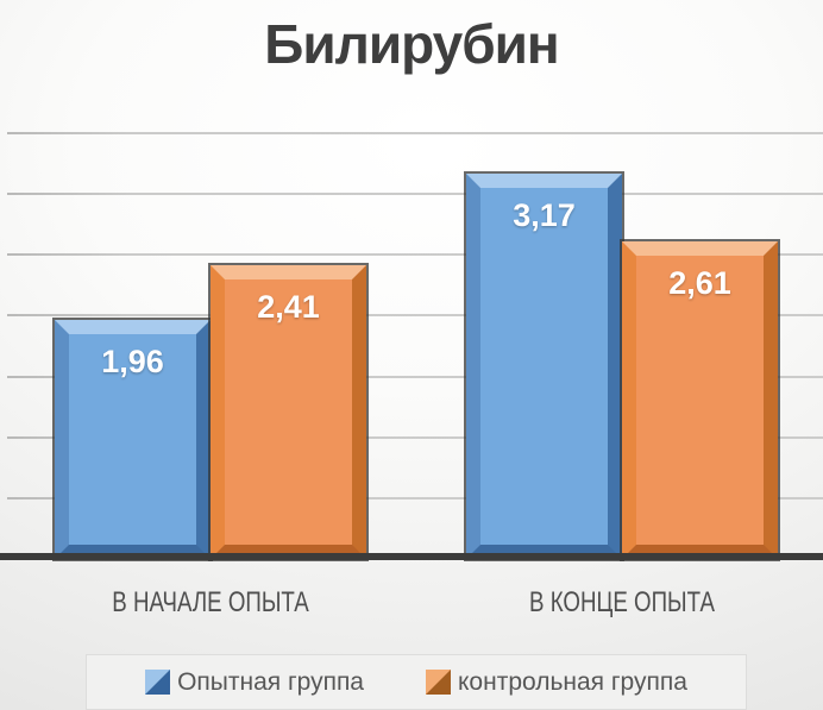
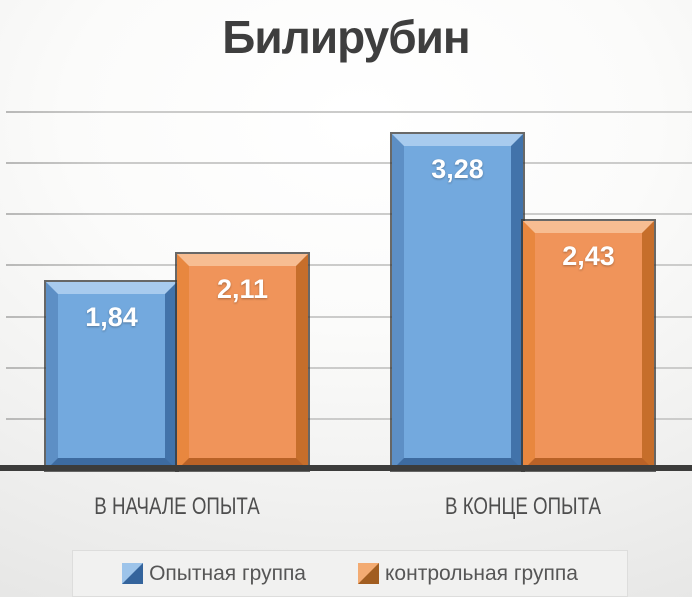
Опытная группа/В НАЧАЛЕ ОПЫТА: 1,96 -> 1,84
контрольная группа/В НАЧАЛЕ ОПЫТА: 2,41 -> 2,11
Опытная группа/В КОНЦЕ ОПЫТА: 3,17 -> 3,28
контрольная группа/В КОНЦЕ ОПЫТА: 2,61 -> 2,43
